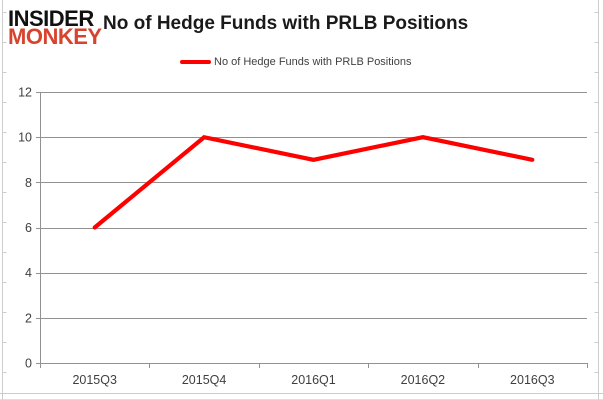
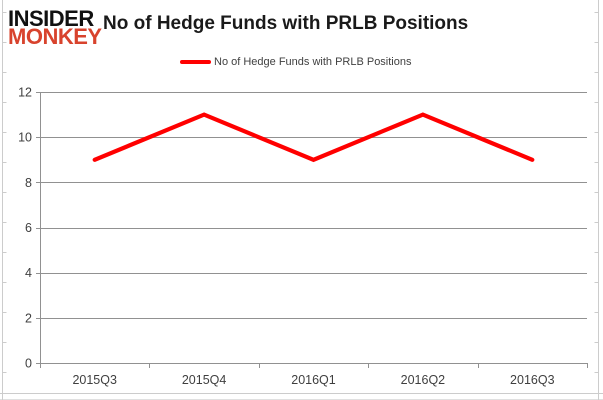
2015Q3: 6 -> 9
2015Q4: 10 -> 11
2016Q2: 10 -> 11
